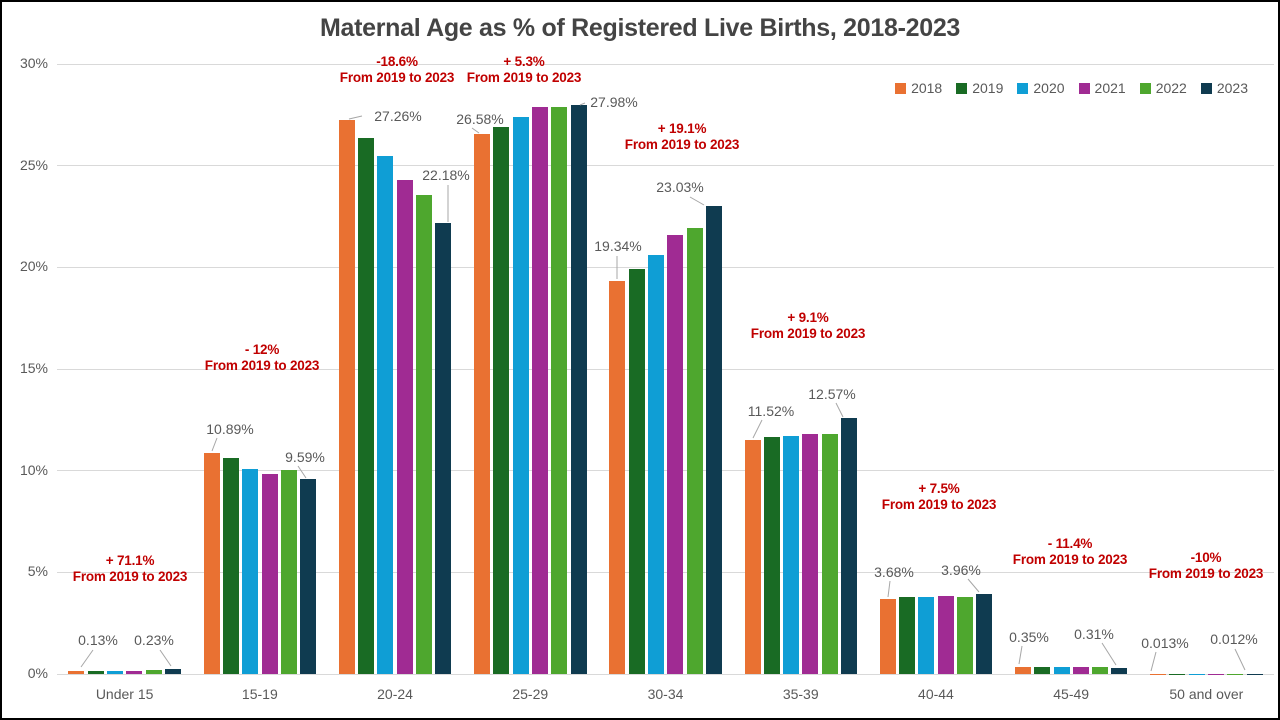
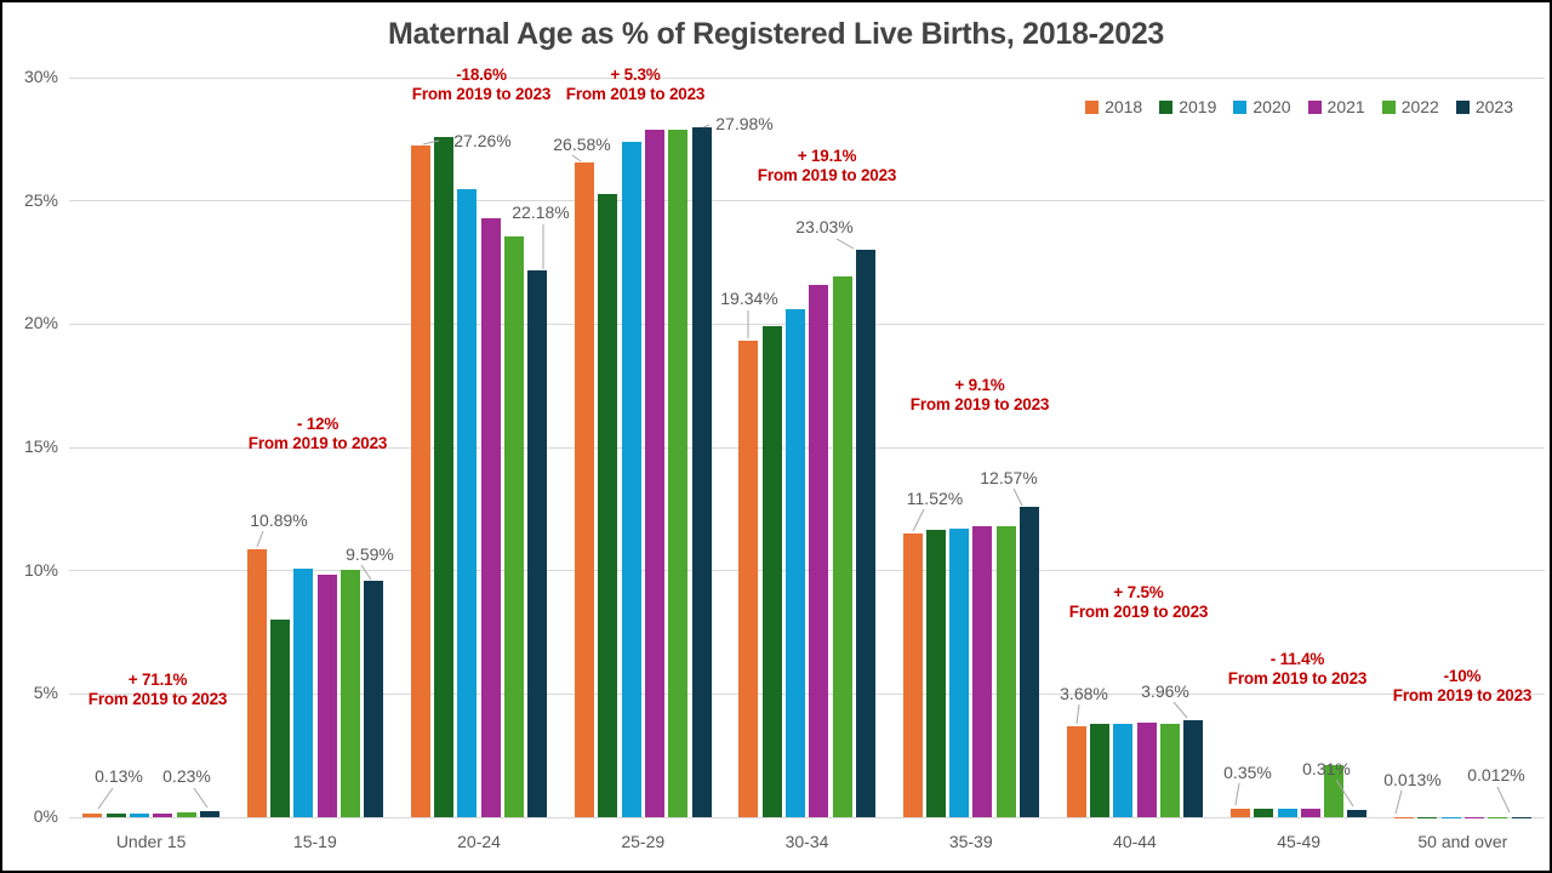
2019/15-19: 10.7% -> 8.0%
2019/20-24: 26.4% -> 27.6%
2019/25-29: 26.9% -> 25.3%
2022/45-49: 0.3% -> 2.1%
